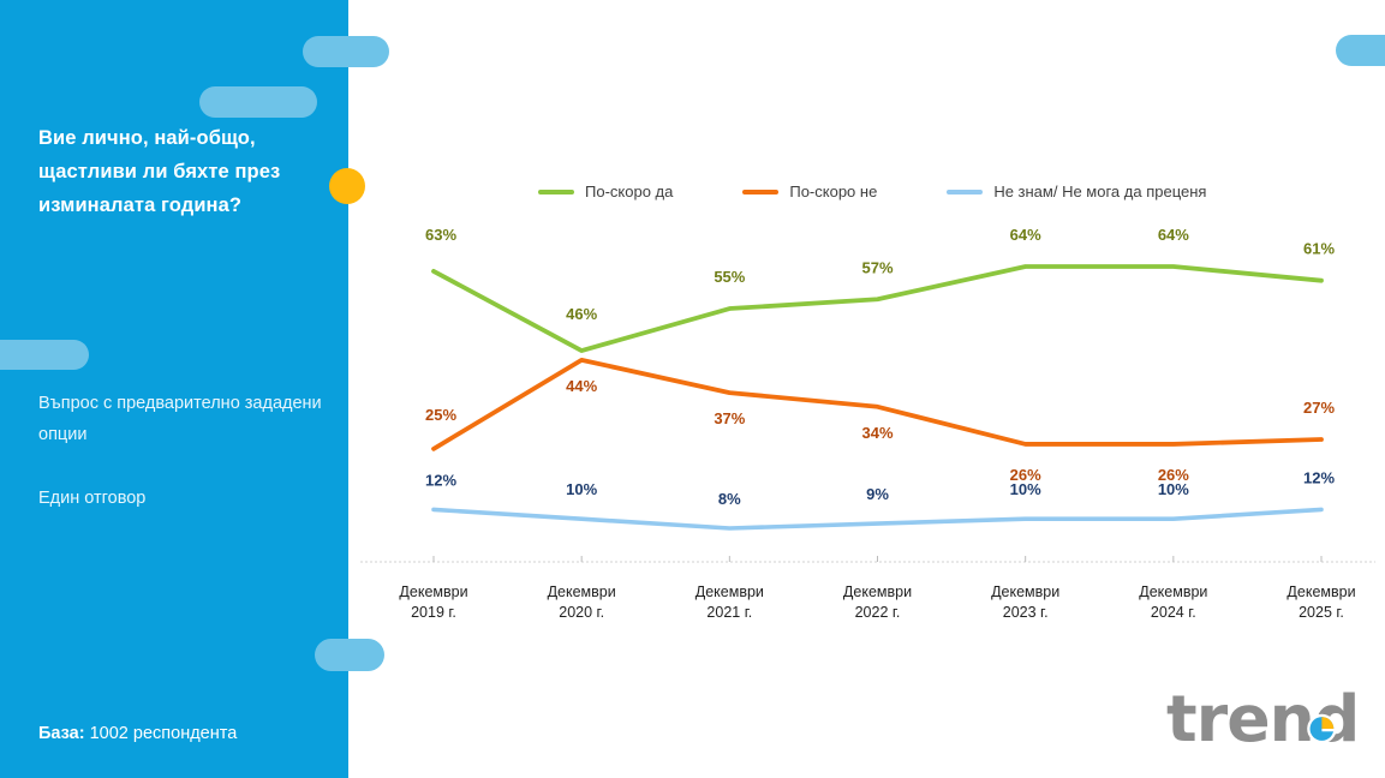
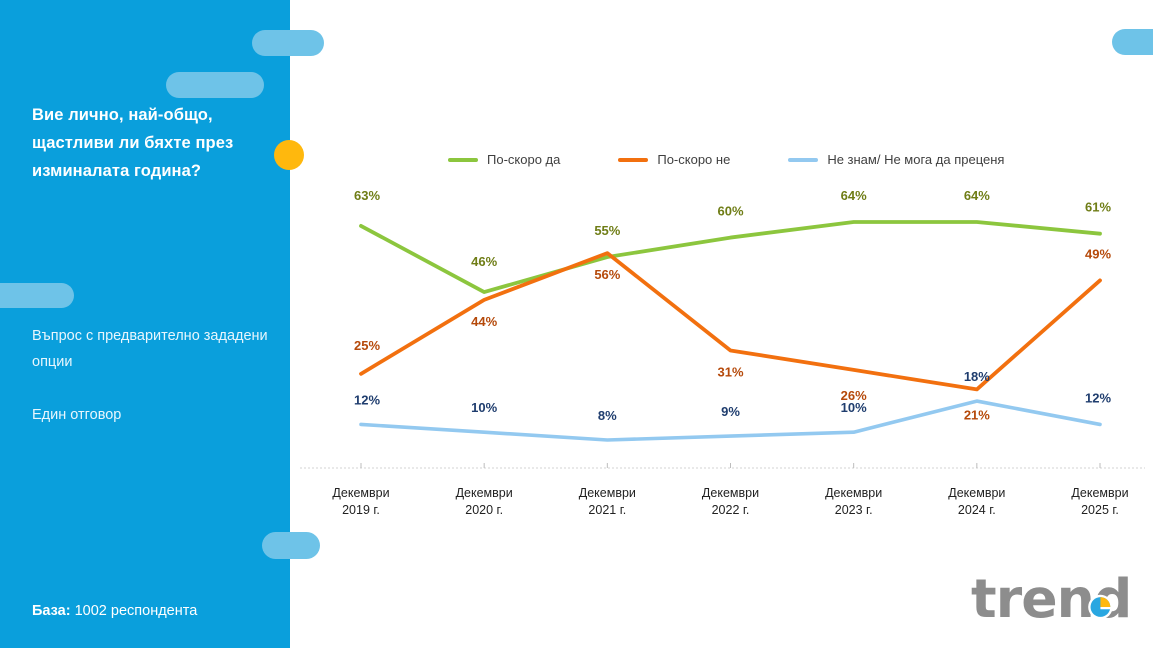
По-скоро не/Декември 2021 г.: 37% -> 56%
По-скоро да/Декември 2022 г.: 57% -> 60%
По-скоро не/Декември 2022 г.: 34% -> 31%
По-скоро не/Декември 2024 г.: 26% -> 21%
Не знам/ Не мога да преценя/Декември 2024 г.: 10% -> 18%
По-скоро не/Декември 2025 г.: 27% -> 49%
